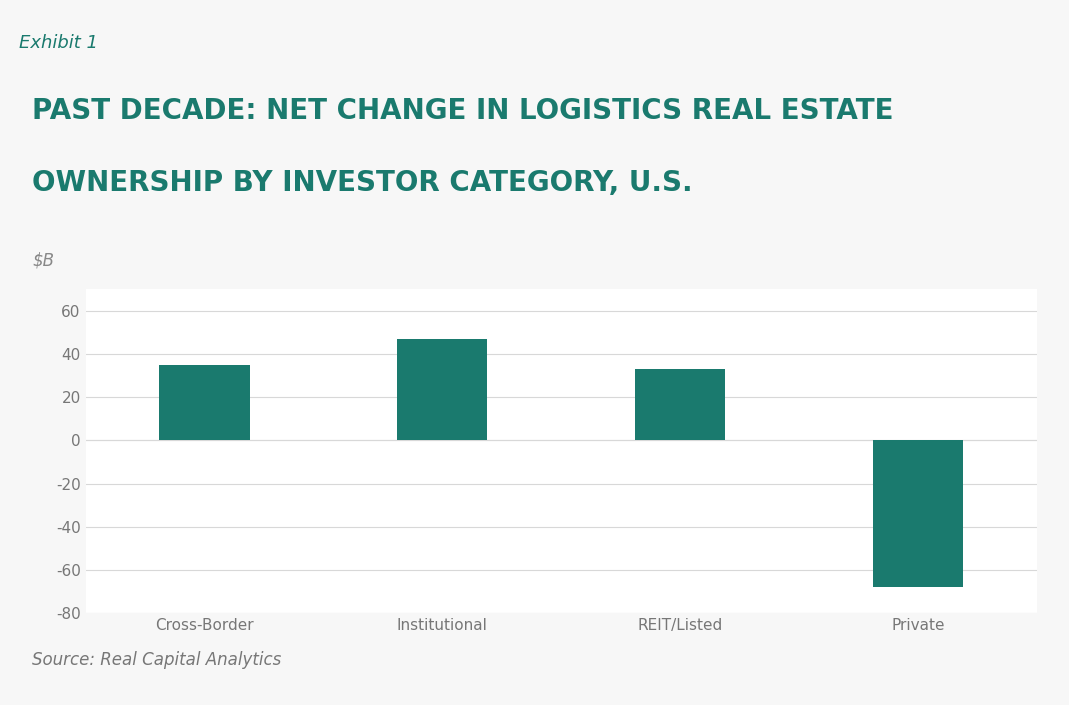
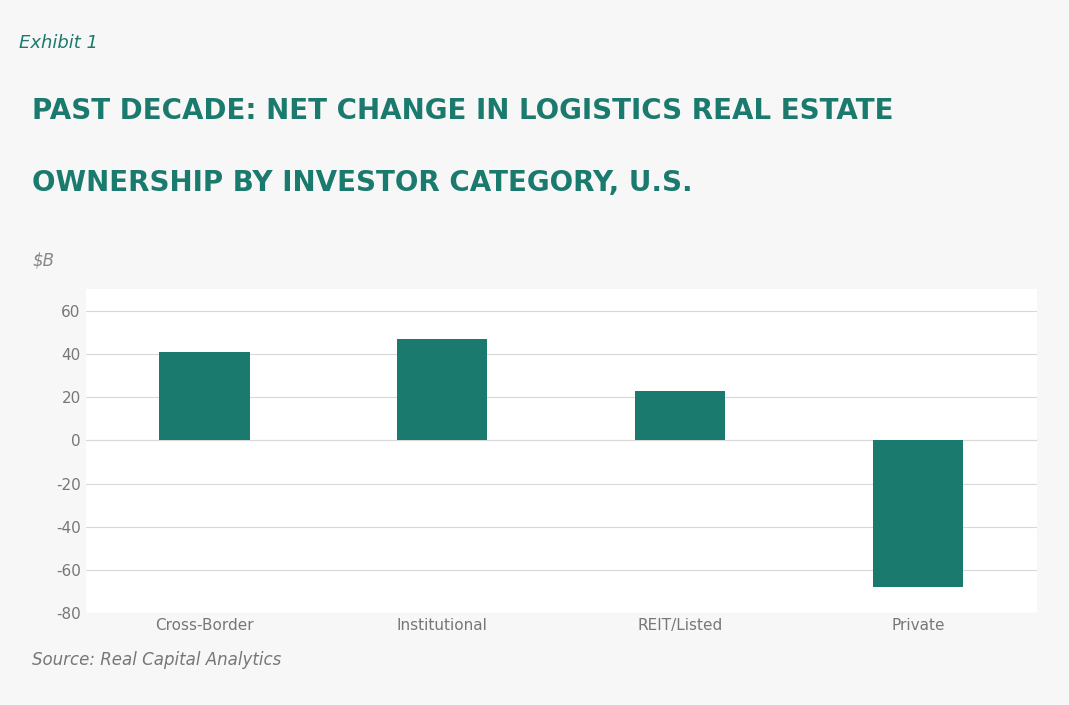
Cross-Border: 35 -> 41
REIT/Listed: 33 -> 23
